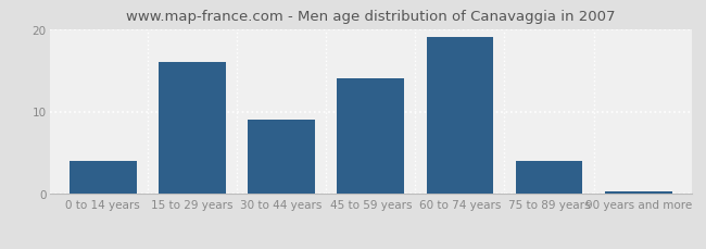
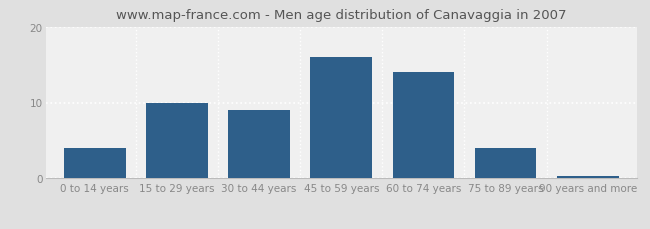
15 to 29 years: 16.0 -> 10.0
45 to 59 years: 14.0 -> 16.0
60 to 74 years: 19.0 -> 14.0
